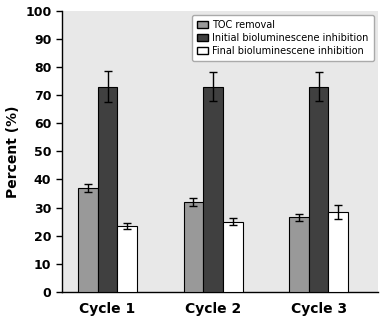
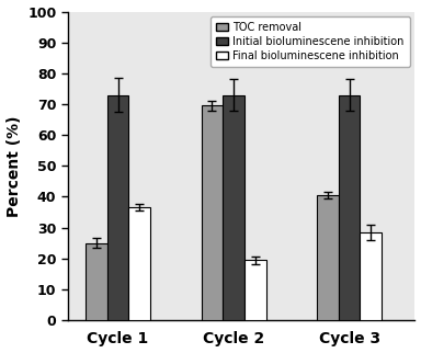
TOC removal/Cycle 1: 37.0 -> 25.0
Final bioluminescene inhibition/Cycle 1: 23.5 -> 36.5
TOC removal/Cycle 2: 32.0 -> 69.5
Final bioluminescene inhibition/Cycle 2: 25.0 -> 19.5
TOC removal/Cycle 3: 26.5 -> 40.5
